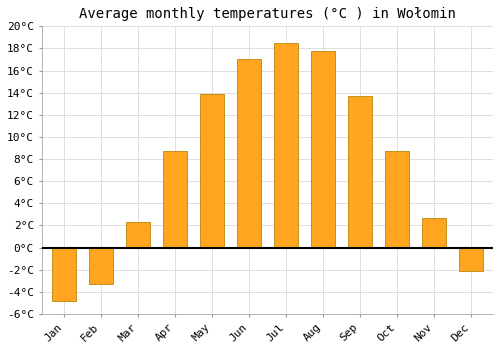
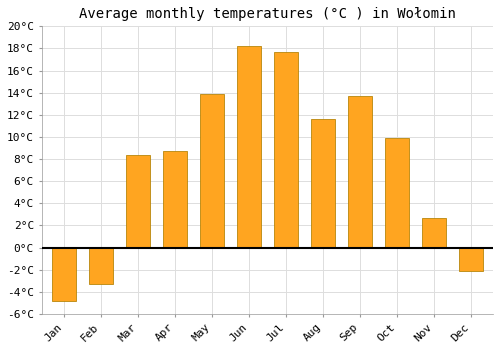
Mar: 2.3°C -> 8.4°C
Jun: 17.0°C -> 18.2°C
Jul: 18.5°C -> 17.7°C
Aug: 17.8°C -> 11.6°C
Oct: 8.7°C -> 9.9°C
